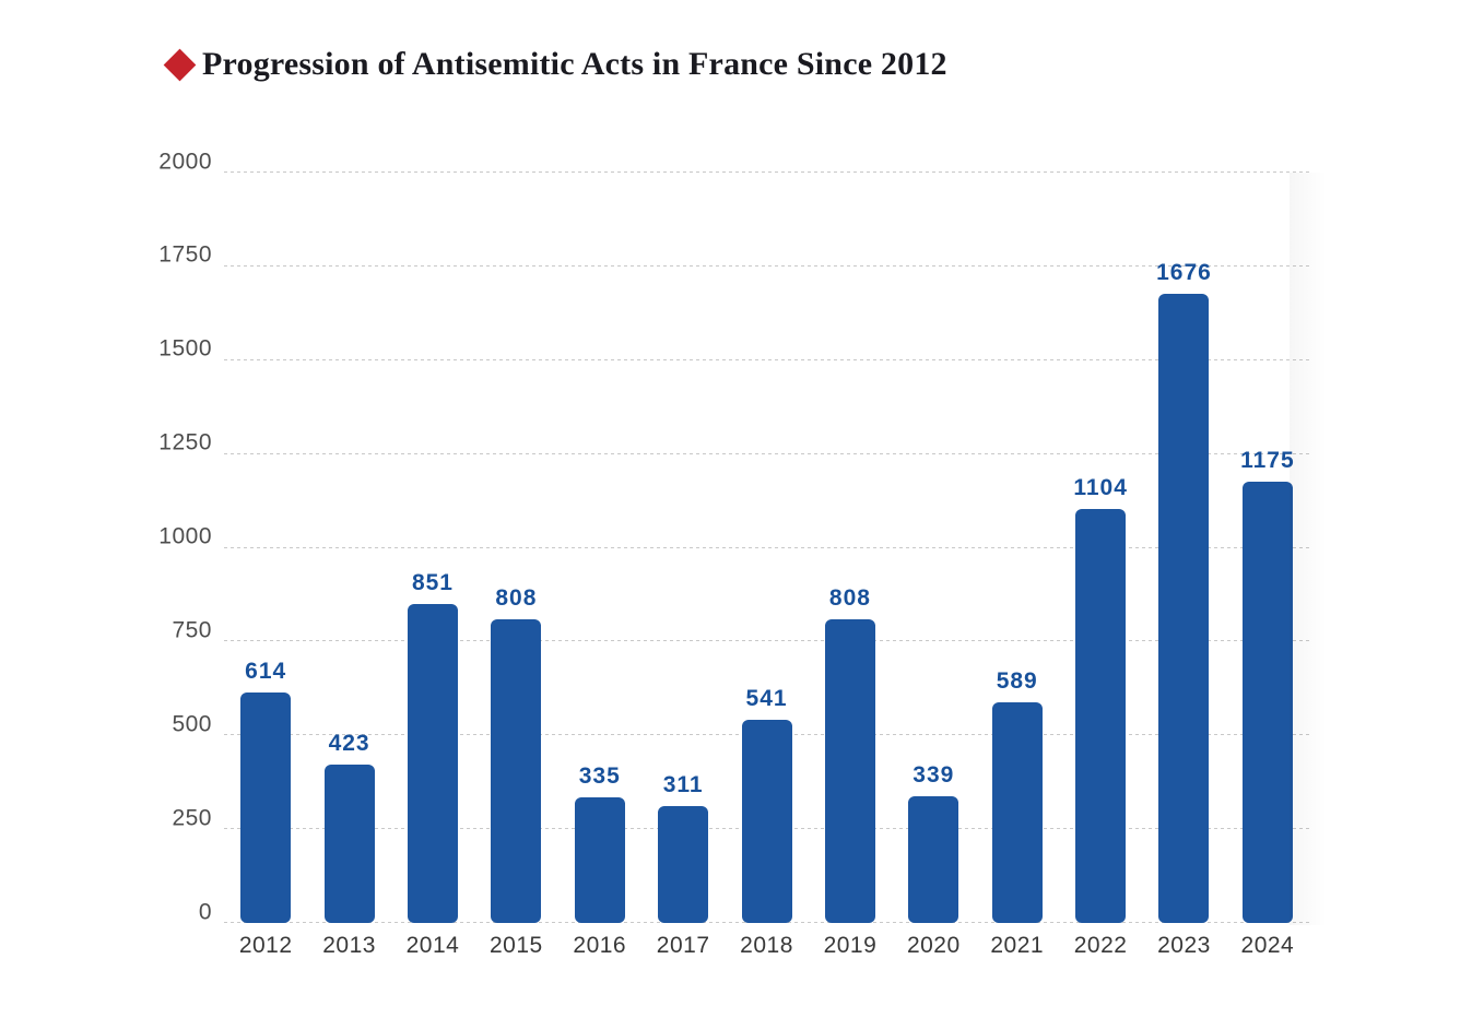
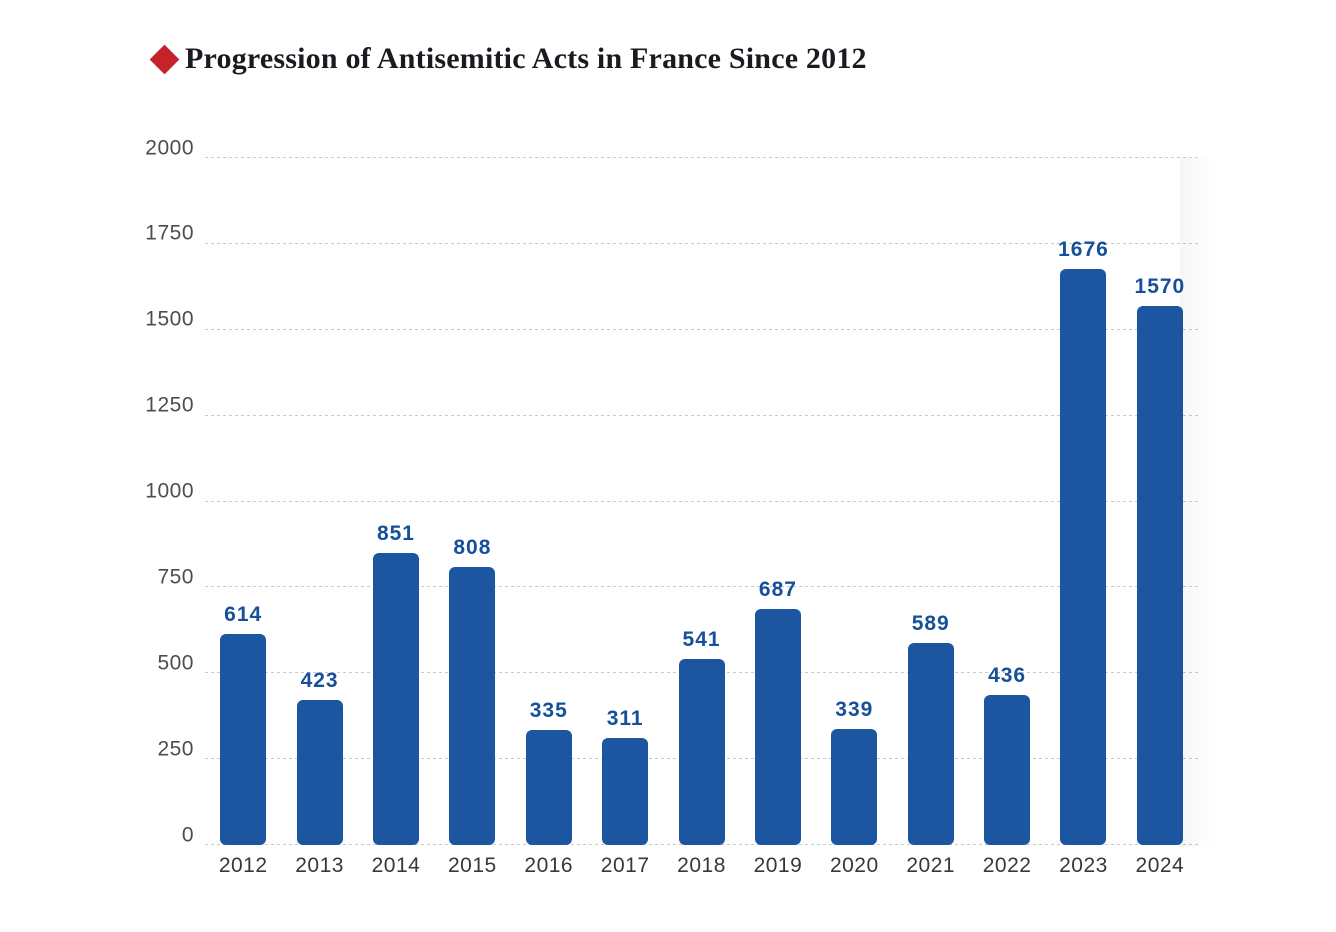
2019: 808 -> 687
2022: 1104 -> 436
2024: 1175 -> 1570
